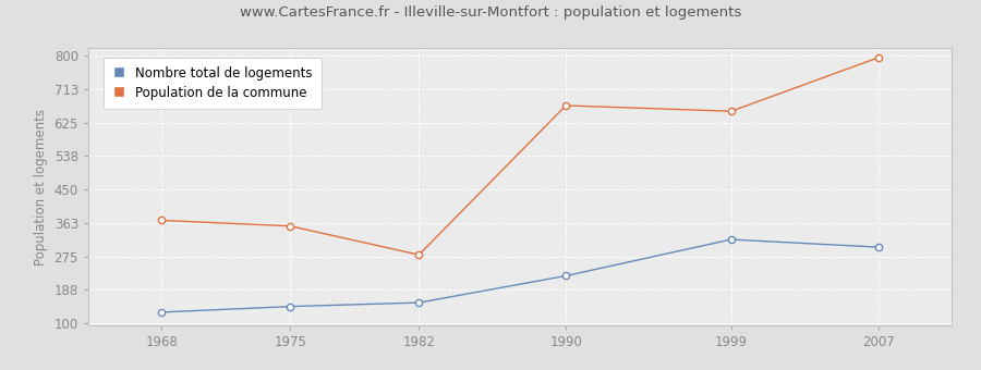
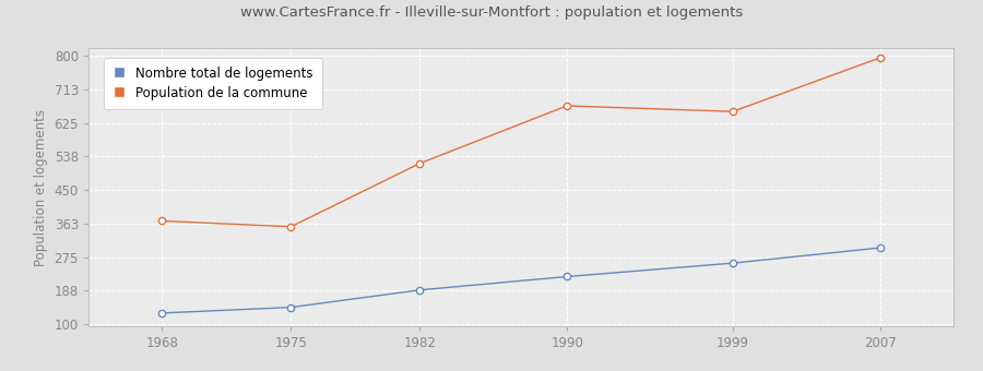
Nombre total de logements/1982: 155 -> 190
Population de la commune/1982: 280 -> 520
Nombre total de logements/1999: 320 -> 260
